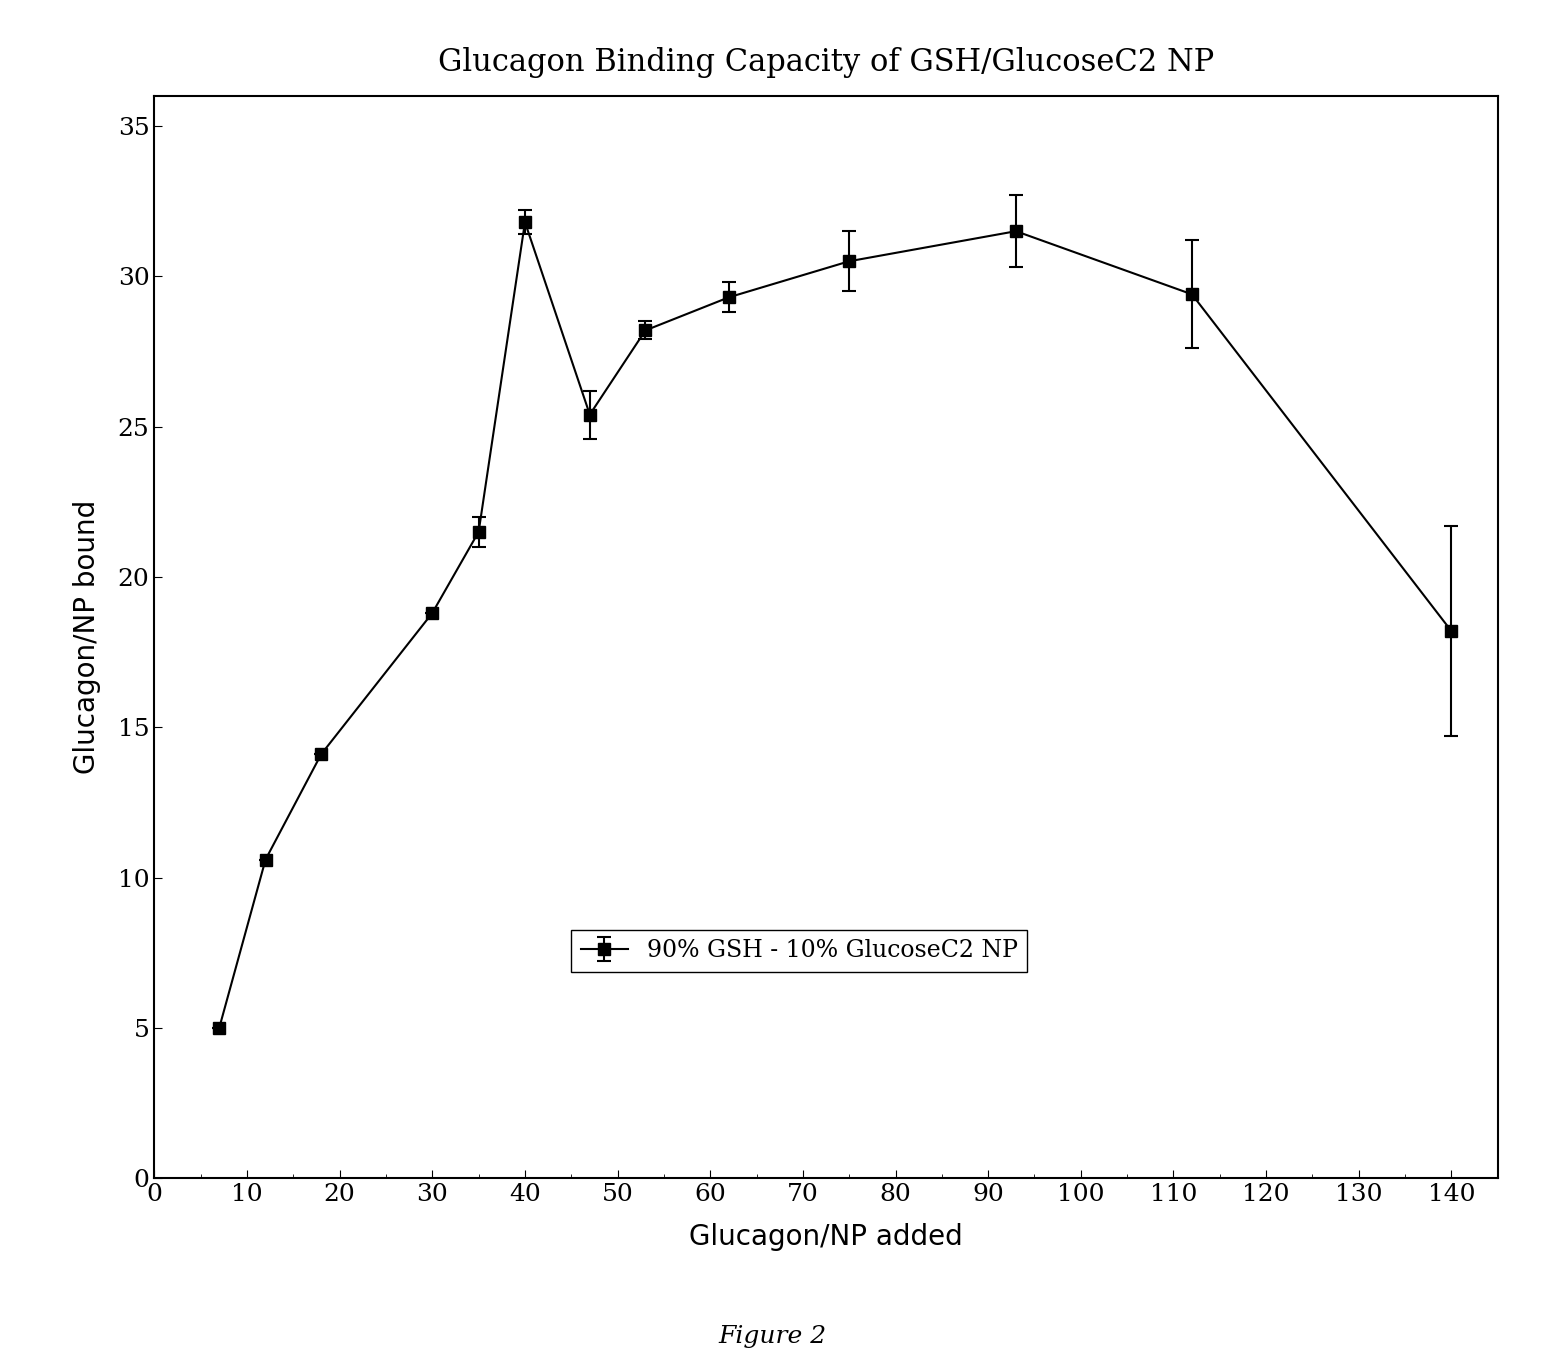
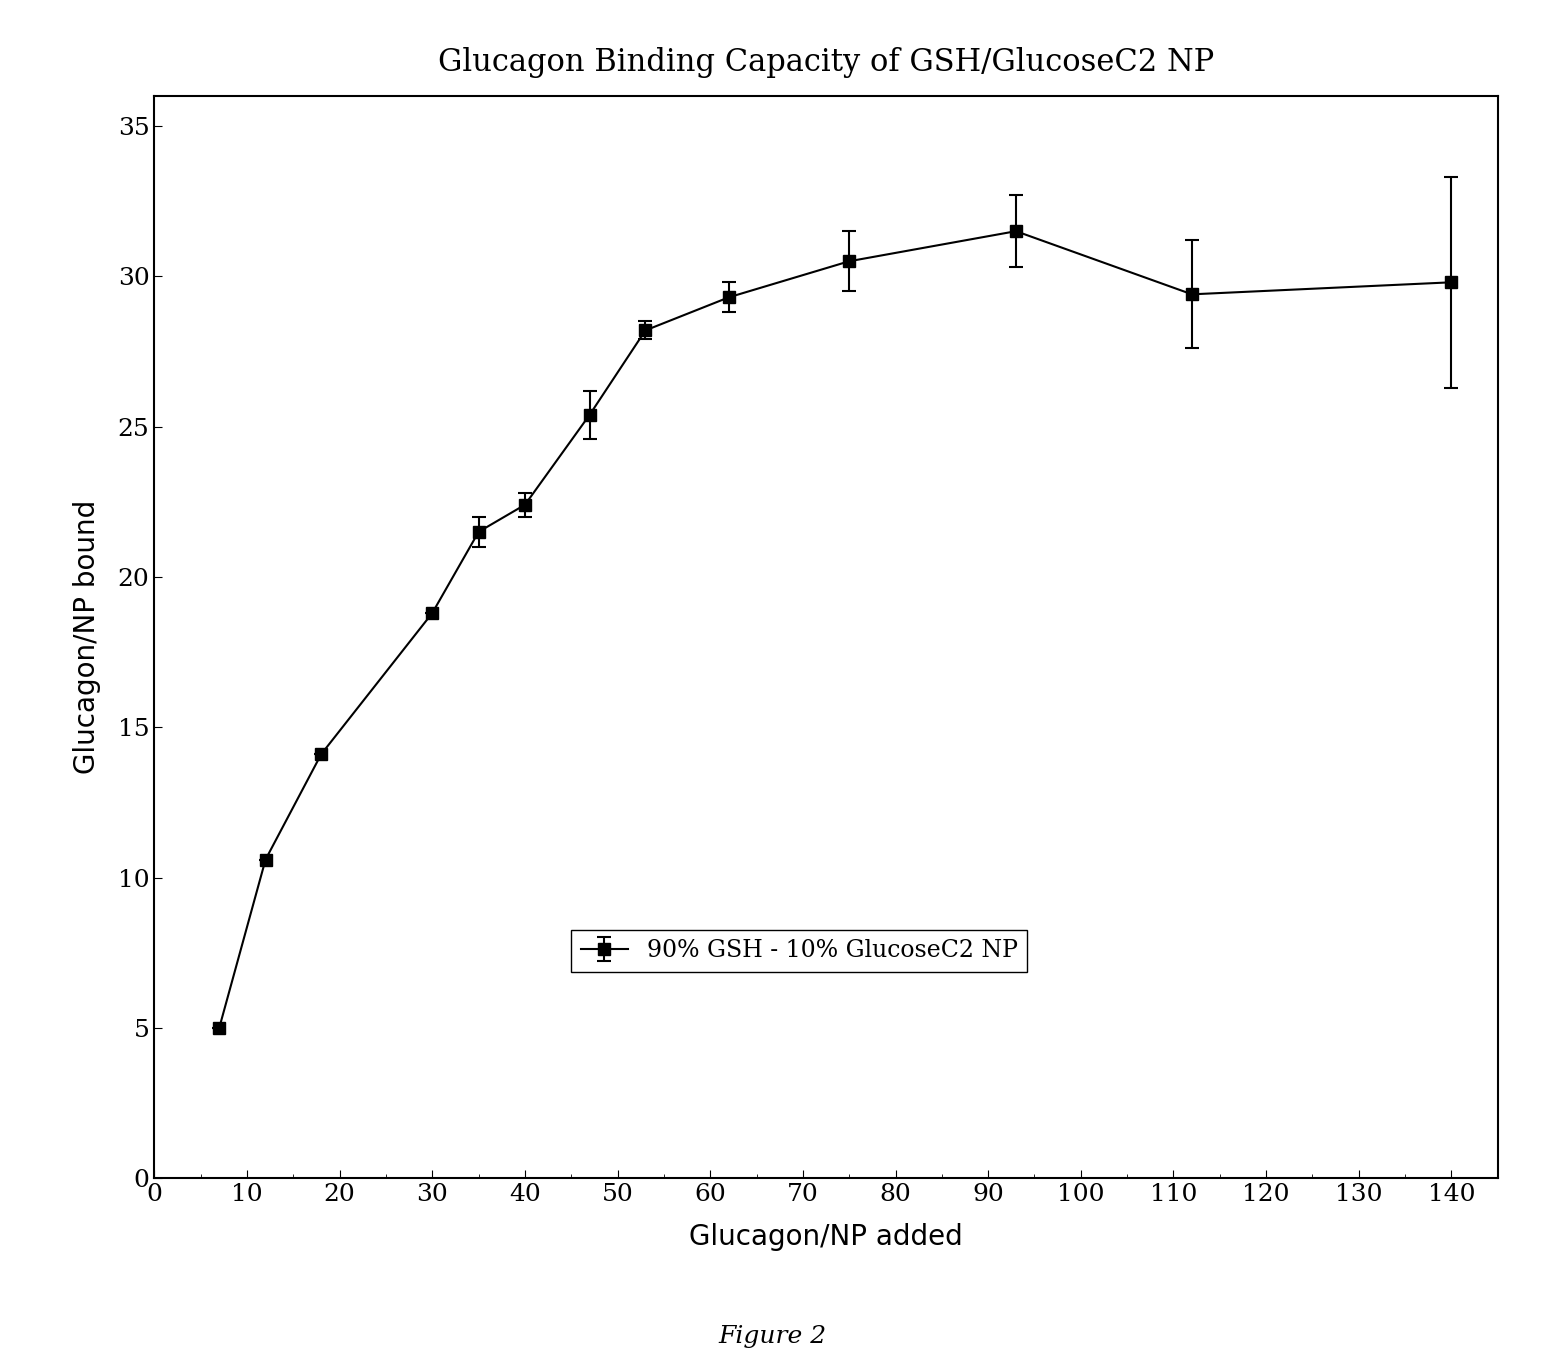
40: 31.8 -> 22.4
140: 18.2 -> 29.8
